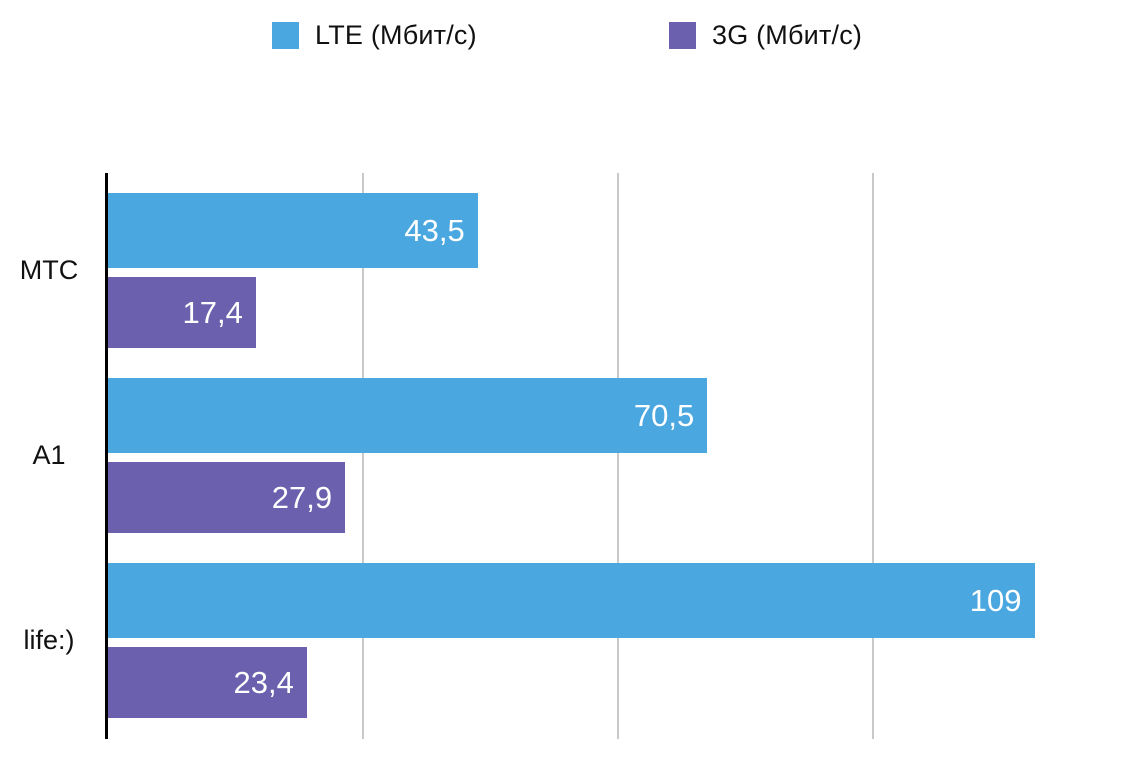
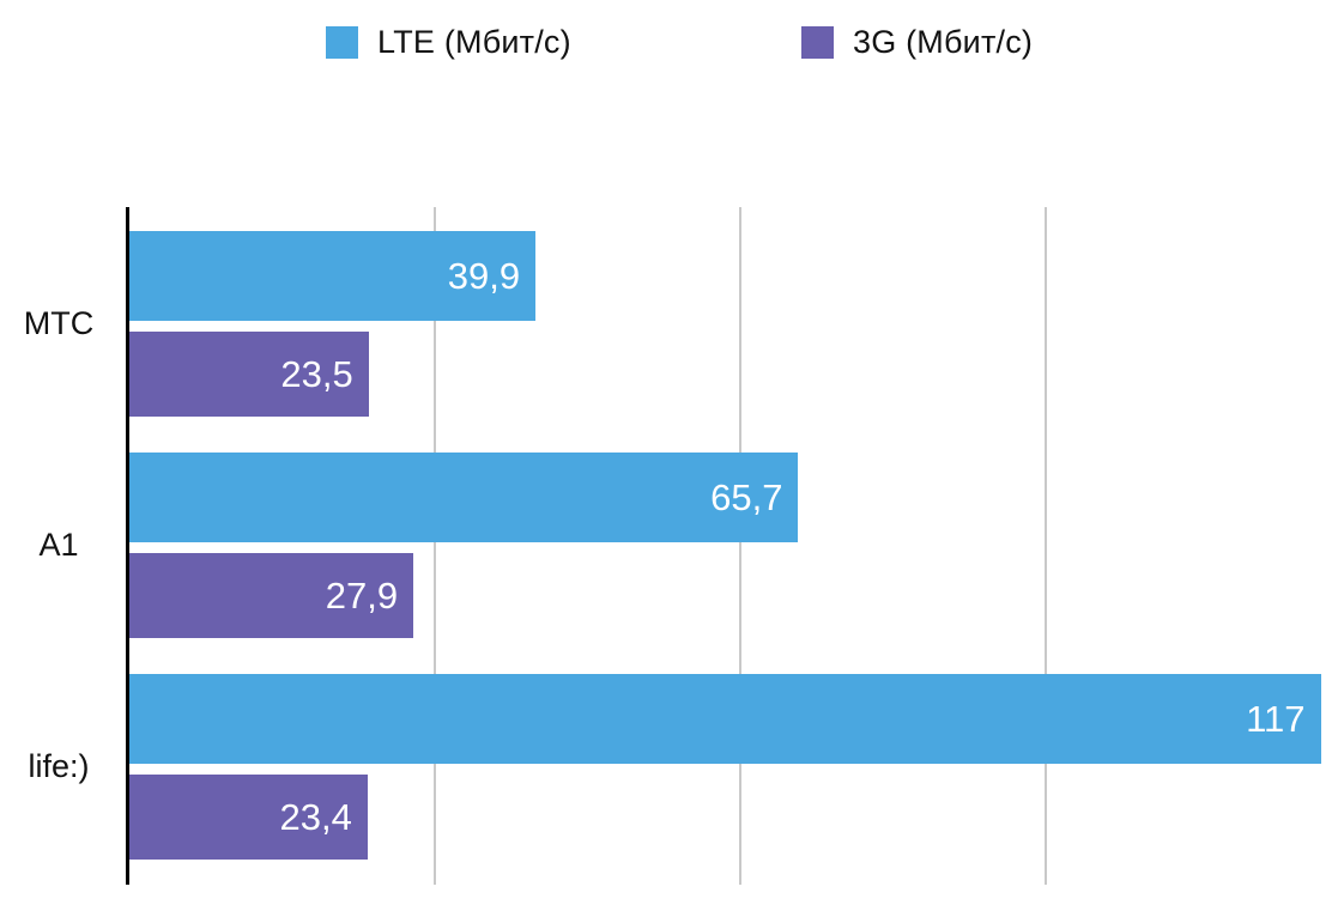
LTE (Мбит/с)/МТС: 43,5 -> 39,9
3G (Мбит/с)/МТС: 17,4 -> 23,5
LTE (Мбит/с)/A1: 70,5 -> 65,7
LTE (Мбит/с)/life:): 109 -> 117
